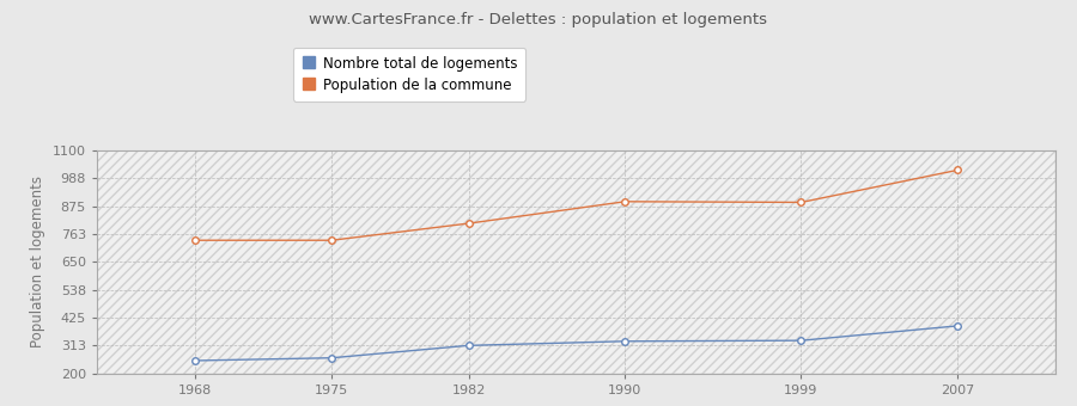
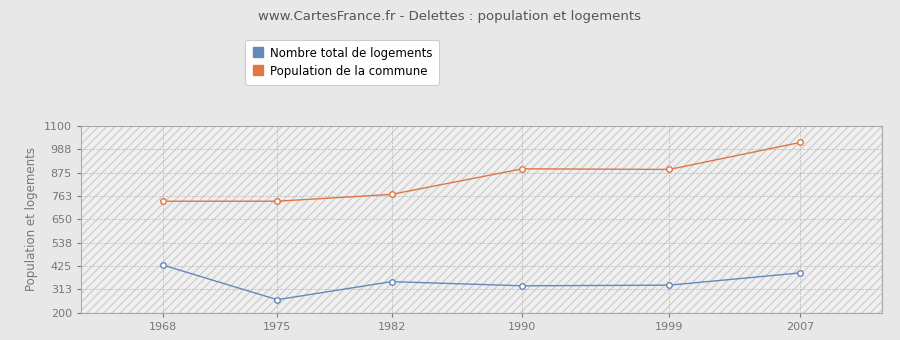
Nombre total de logements/1968: 252 -> 430
Nombre total de logements/1982: 313 -> 350
Population de la commune/1982: 805 -> 770
